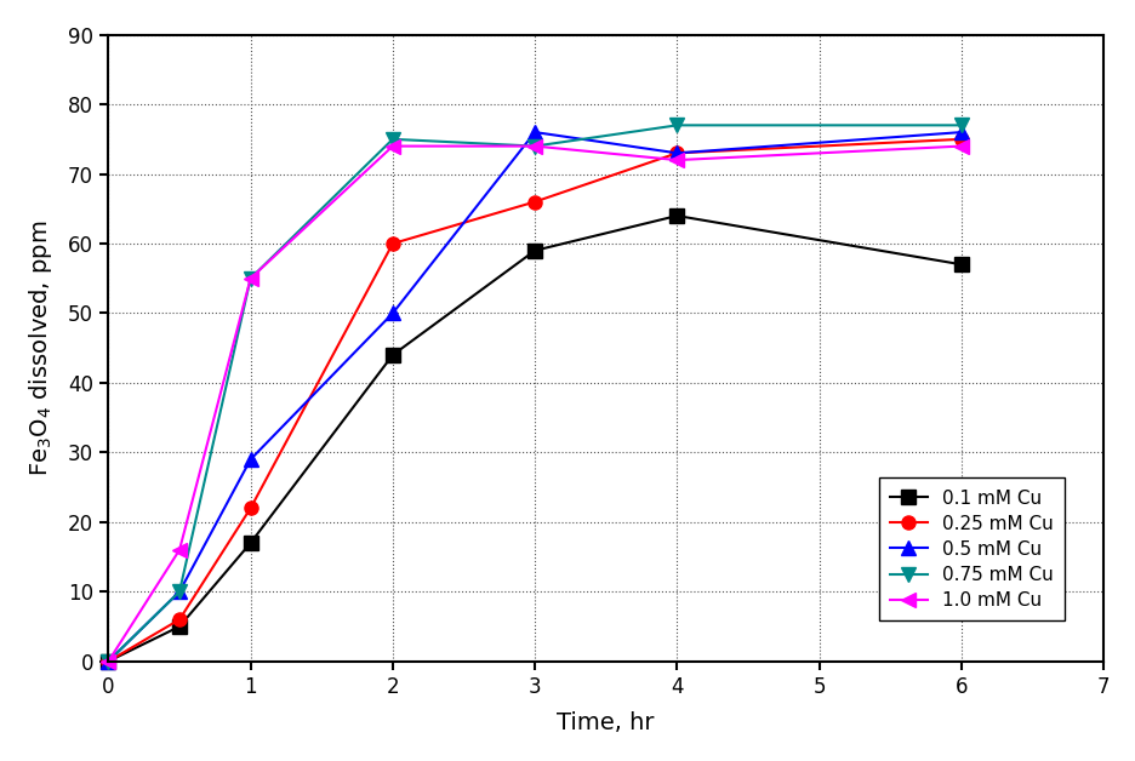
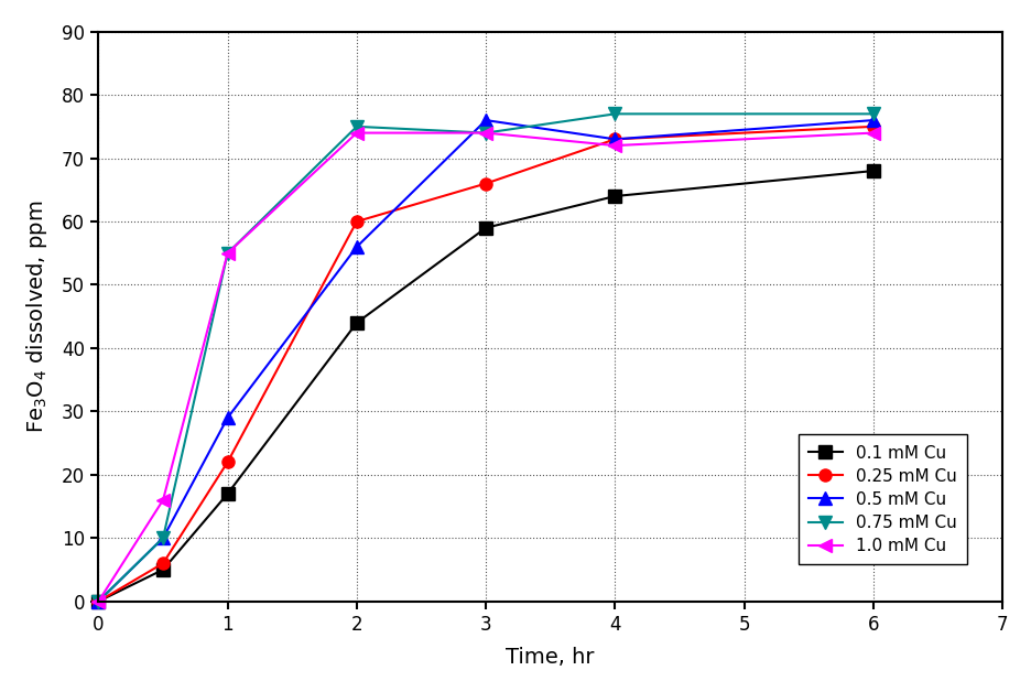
0.5 mM Cu/2: 50 -> 56
0.1 mM Cu/6: 57 -> 68
